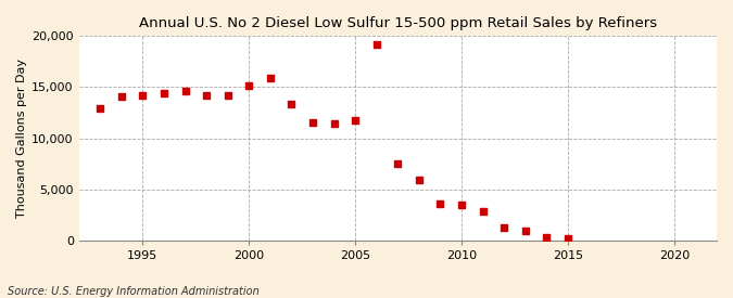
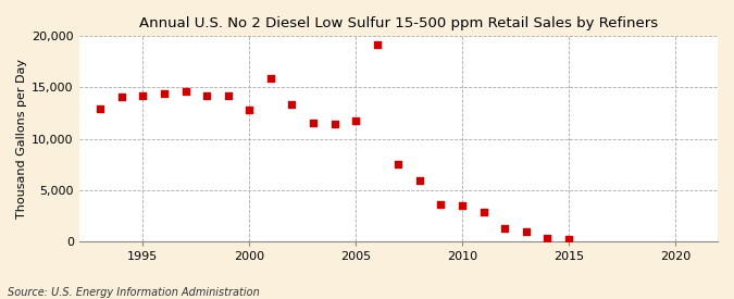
2000: 15,200 -> 12,800
